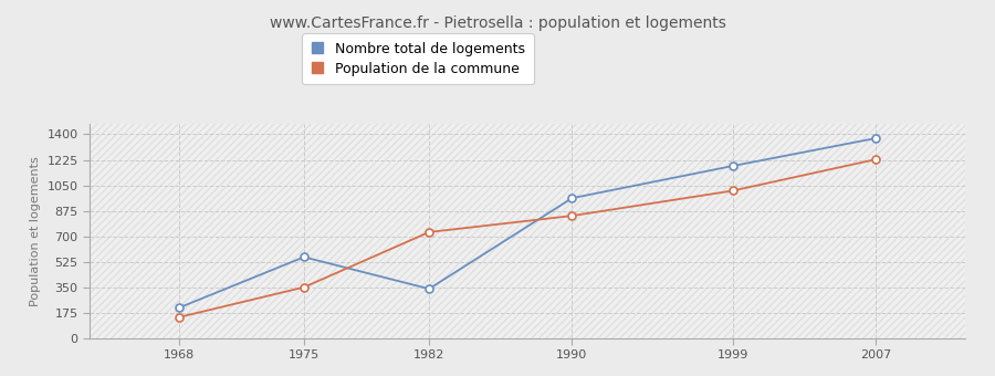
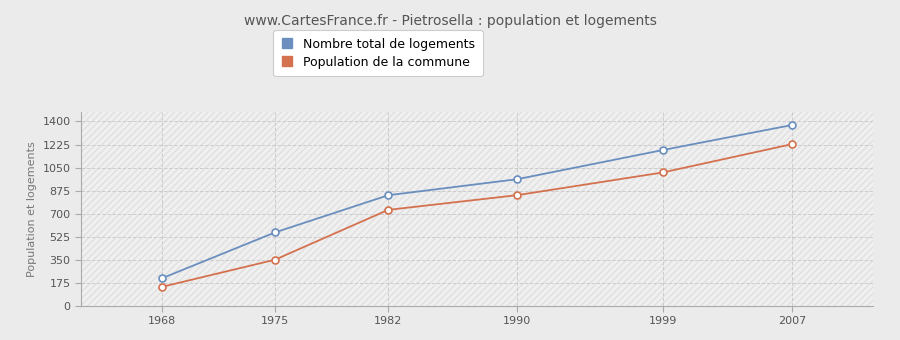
Nombre total de logements/1982: 340 -> 840
